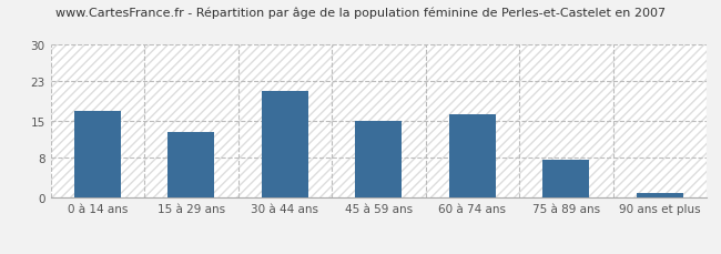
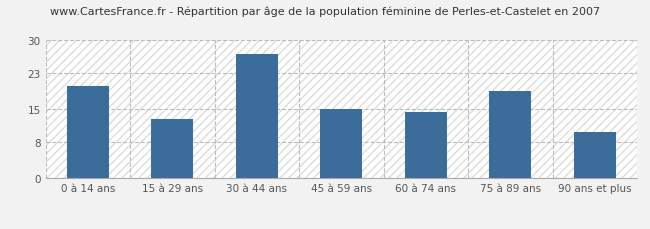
0 à 14 ans: 17.0 -> 20.0
30 à 44 ans: 21.0 -> 27.0
60 à 74 ans: 16.5 -> 14.5
75 à 89 ans: 7.5 -> 19.0
90 ans et plus: 1.0 -> 10.0
